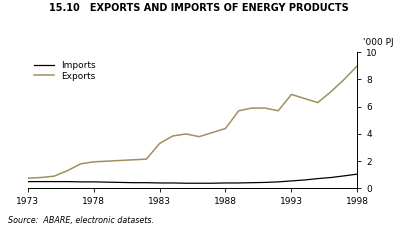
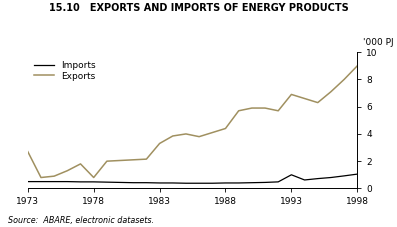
Exports/1973: 0.8 -> 2.7
Exports/1978: 1.9 -> 0.8
Imports/1993: 0.6 -> 1.0
